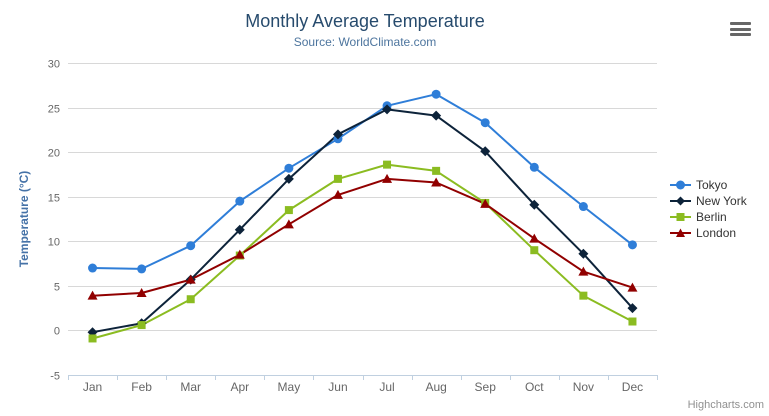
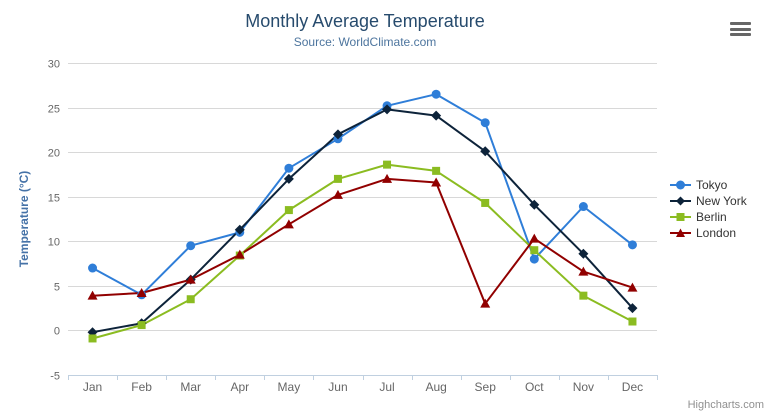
Tokyo/Feb: 7 -> 4
Tokyo/Apr: 14 -> 11
London/Sep: 14 -> 3
Tokyo/Oct: 18 -> 8
